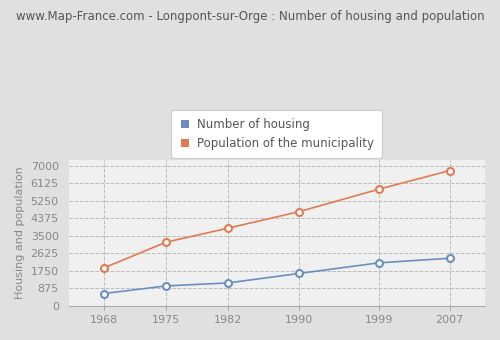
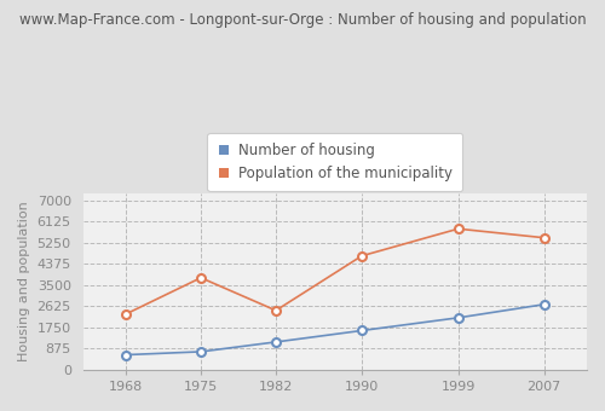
Population of the municipality/1968: 1900 -> 2300
Number of housing/1975: 1000 -> 750
Population of the municipality/1975: 3180 -> 3800
Population of the municipality/1982: 3880 -> 2450
Number of housing/2007: 2380 -> 2700
Population of the municipality/2007: 6750 -> 5450
